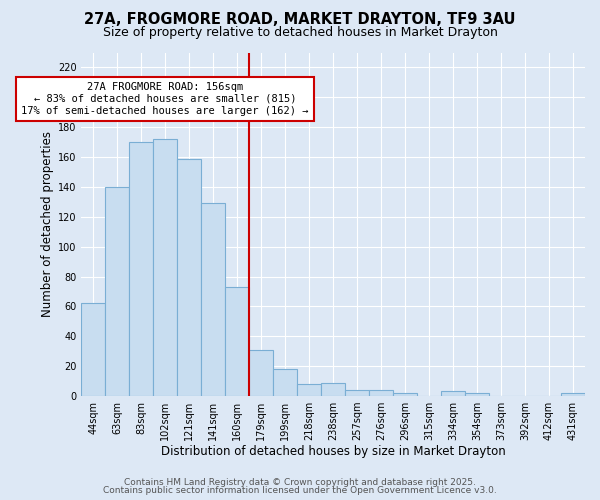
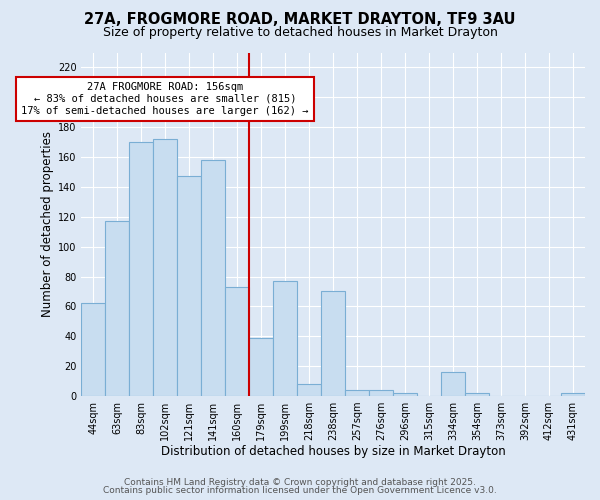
63sqm: 140 -> 117
121sqm: 159 -> 147
141sqm: 129 -> 158
179sqm: 31 -> 39
199sqm: 18 -> 77
238sqm: 9 -> 70
334sqm: 3 -> 16
